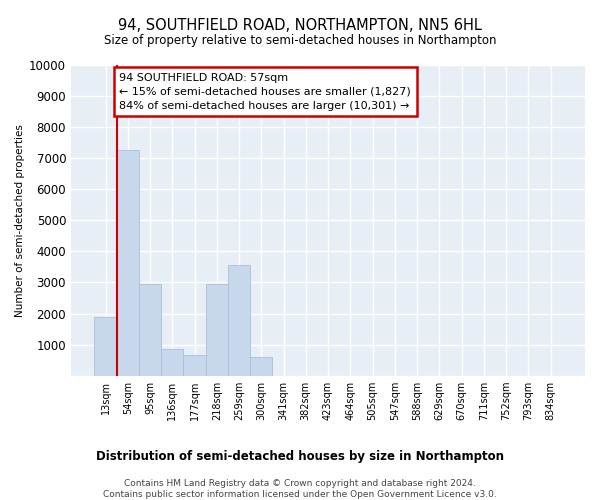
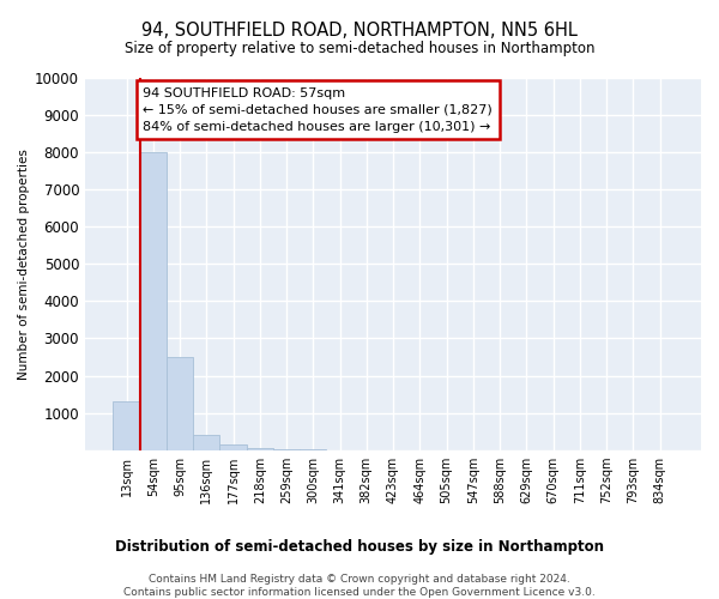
13sqm: 1900 -> 1300
54sqm: 7250 -> 8000
95sqm: 2950 -> 2500
136sqm: 850 -> 400
177sqm: 650 -> 150
218sqm: 2950 -> 50
259sqm: 3550 -> 20
300sqm: 600 -> 10
